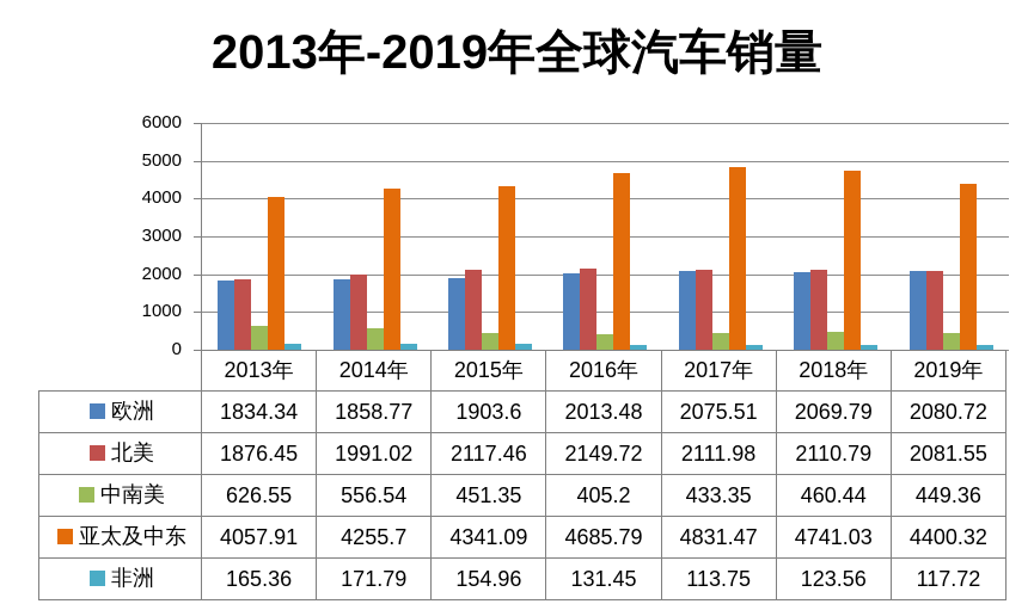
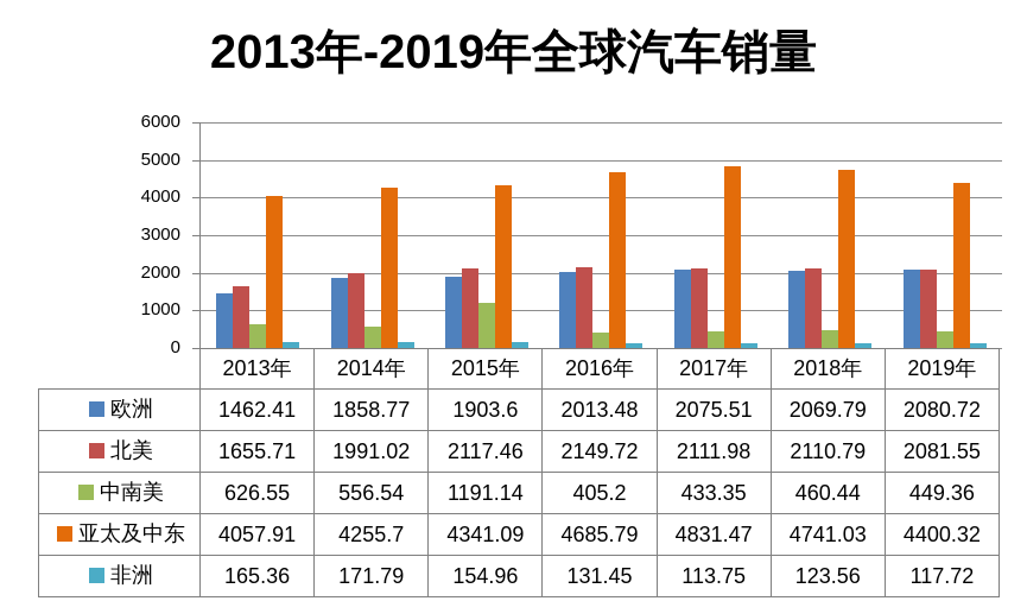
欧洲/2013年: 1834.34 -> 1462.41
北美/2013年: 1876.45 -> 1655.71
中南美/2015年: 451.35 -> 1191.14
